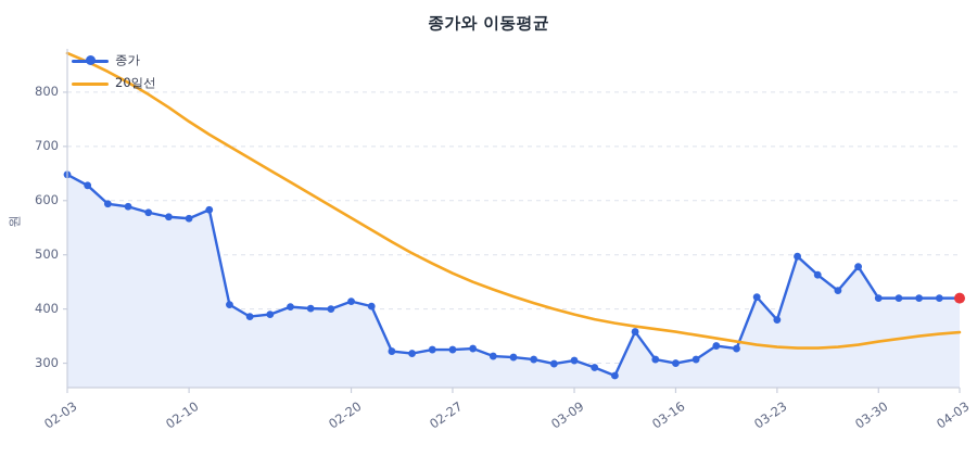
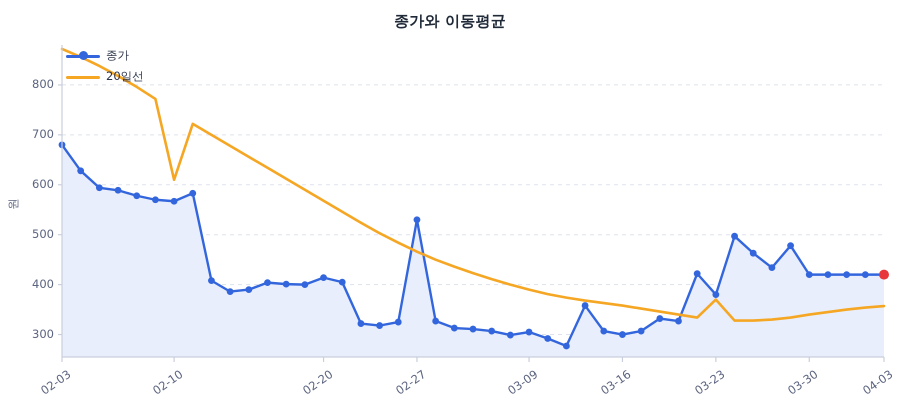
종가/02-03: 650 -> 680
20일선/02-10: 750 -> 610
종가/02-27: 320 -> 530
20일선/03-23: 330 -> 370
